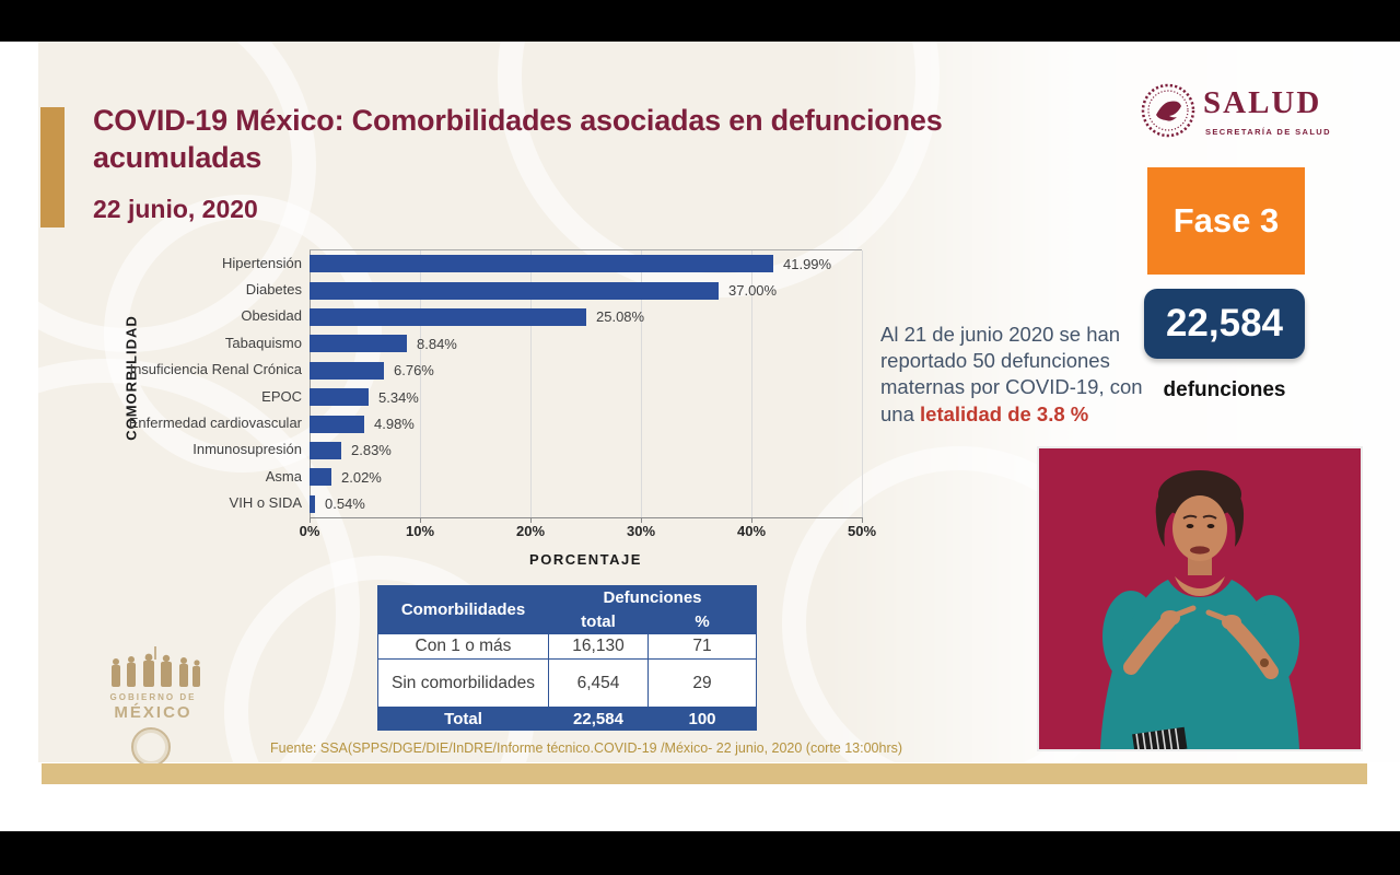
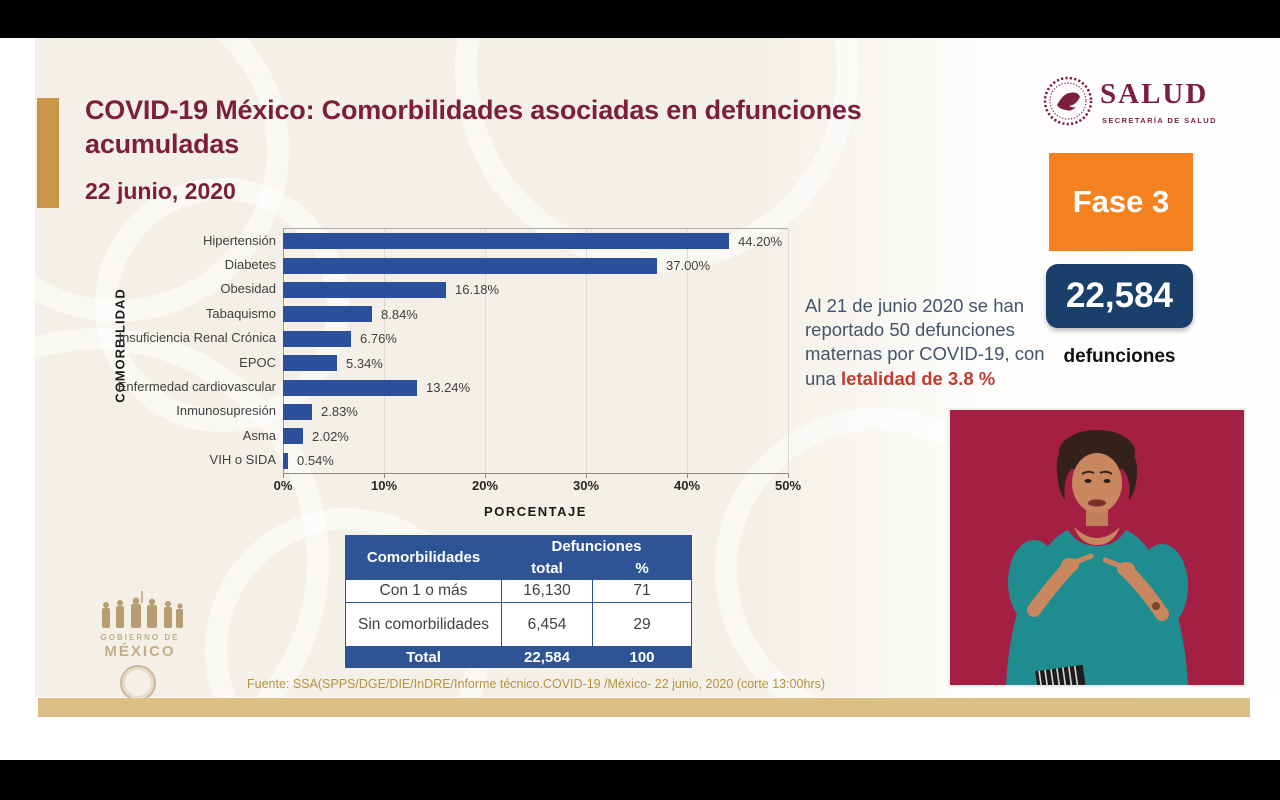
Hipertensión: 41.99% -> 44.20%
Obesidad: 25.08% -> 16.18%
Enfermedad cardiovascular: 4.98% -> 13.24%
